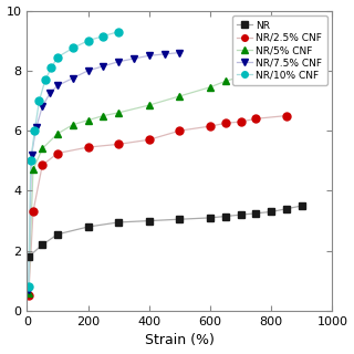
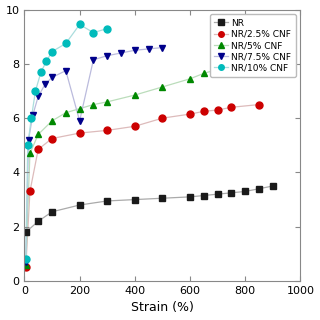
NR/7.5% CNF/200: 8.00 -> 5.90
NR/10% CNF/200: 9.00 -> 9.45
